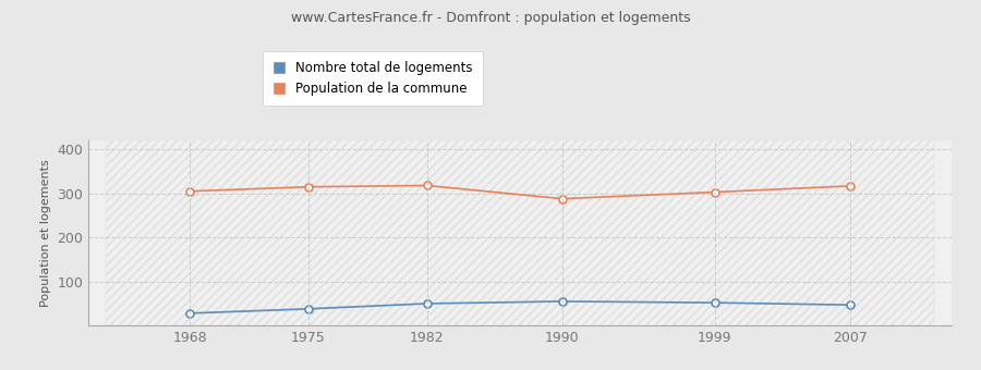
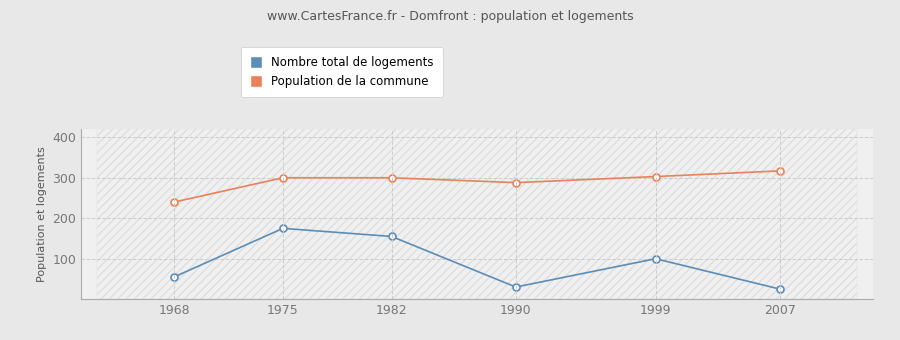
Nombre total de logements/1968: 28 -> 55
Population de la commune/1968: 305 -> 240
Nombre total de logements/1975: 38 -> 175
Population de la commune/1975: 315 -> 300
Nombre total de logements/1982: 50 -> 155
Population de la commune/1982: 318 -> 300
Nombre total de logements/1990: 55 -> 30
Nombre total de logements/1999: 52 -> 100
Nombre total de logements/2007: 47 -> 25
